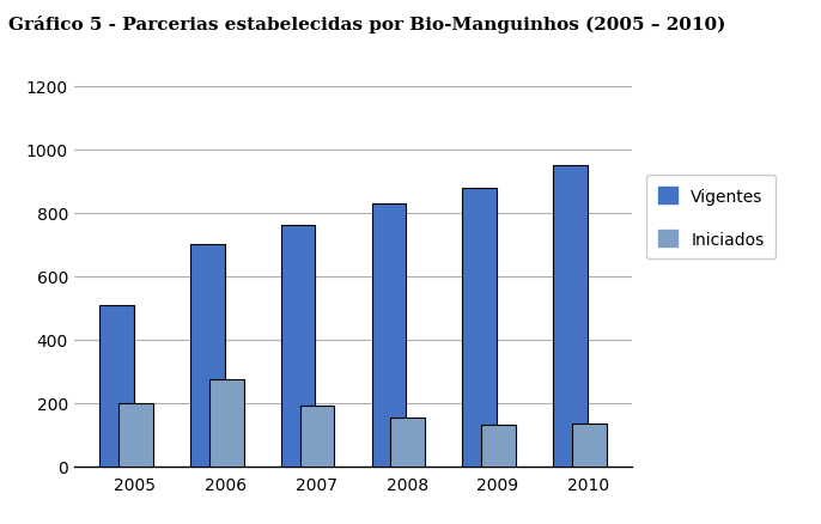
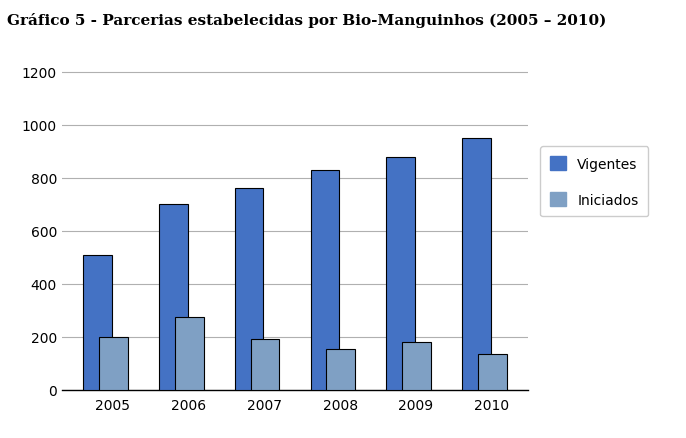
Iniciados/2009: 130 -> 180
